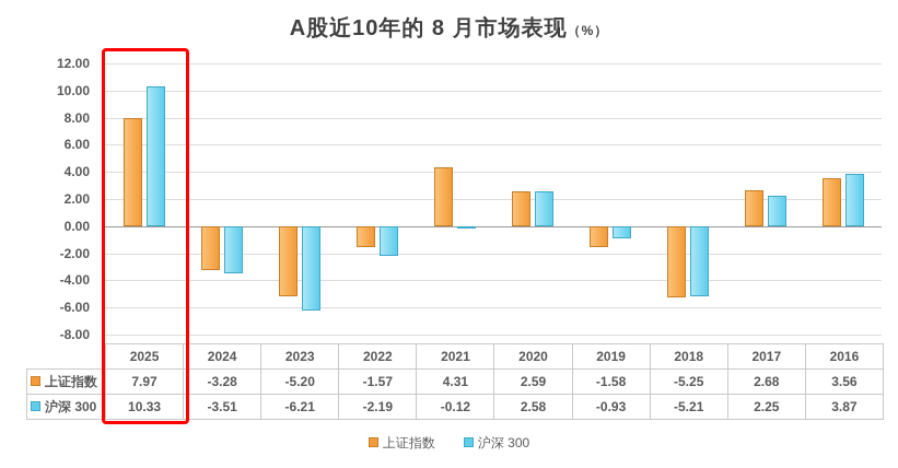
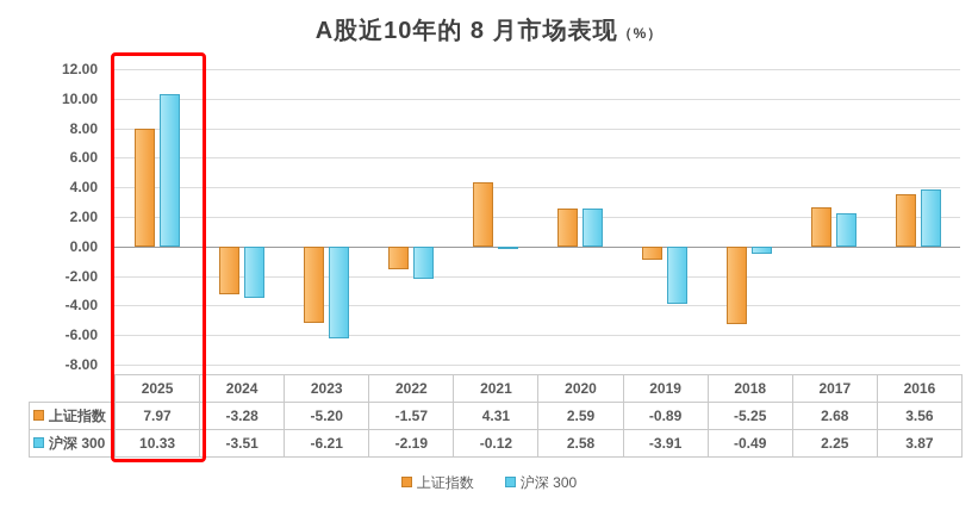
上证指数/2019: -1.58 -> -0.89
沪深 300/2019: -0.93 -> -3.91
沪深 300/2018: -5.21 -> -0.49
